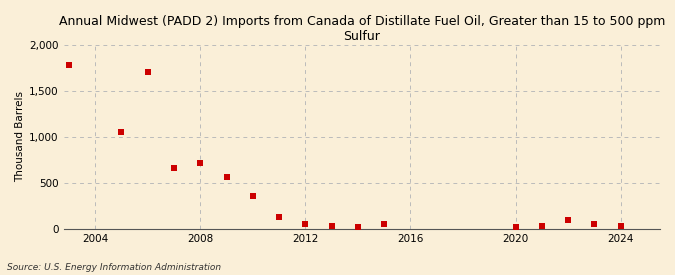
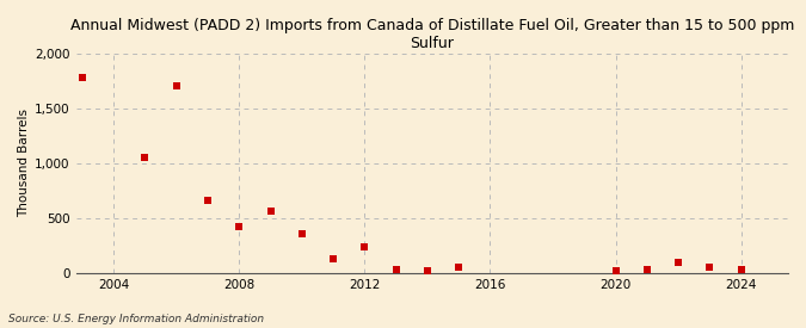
2008: 720 -> 420
2012: 50 -> 240
